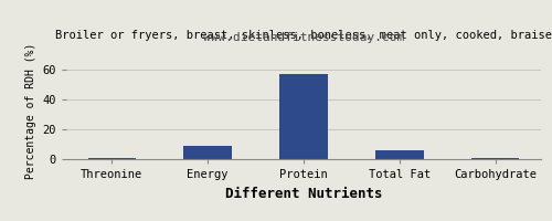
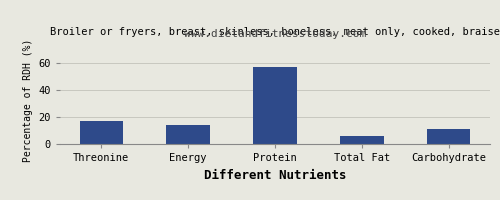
Threonine: 0 -> 17
Energy: 9 -> 14
Carbohydrate: 1 -> 11
